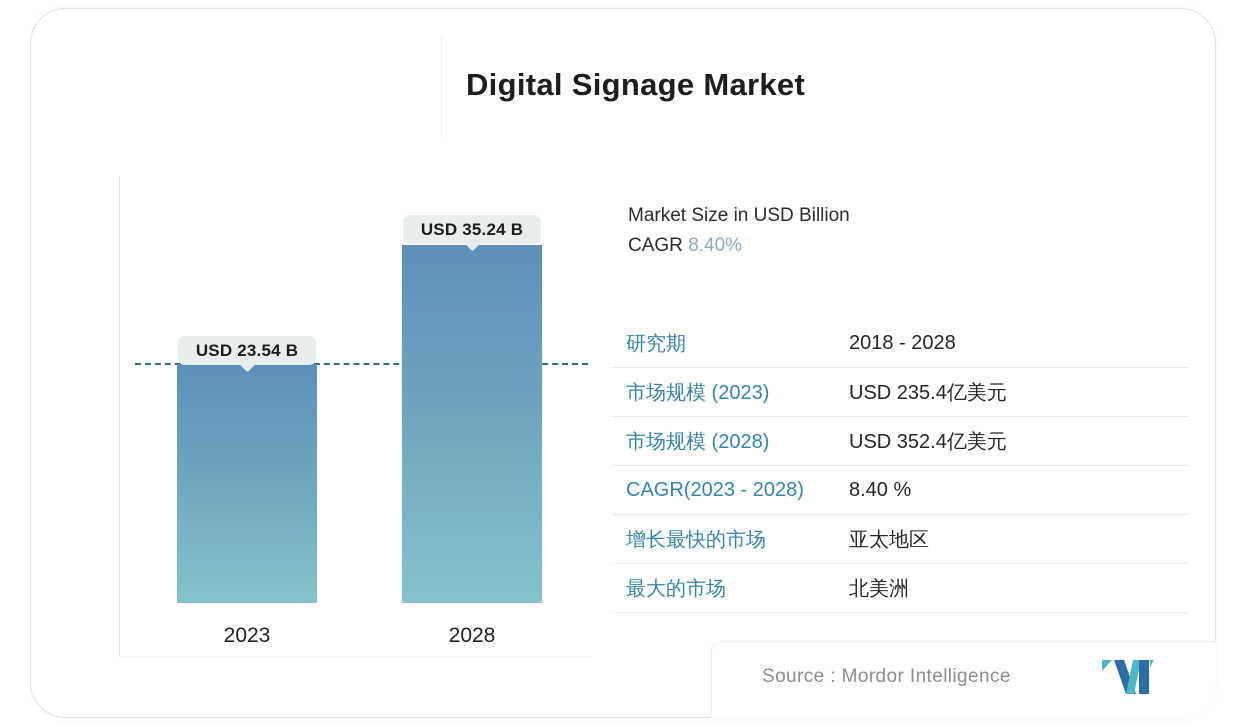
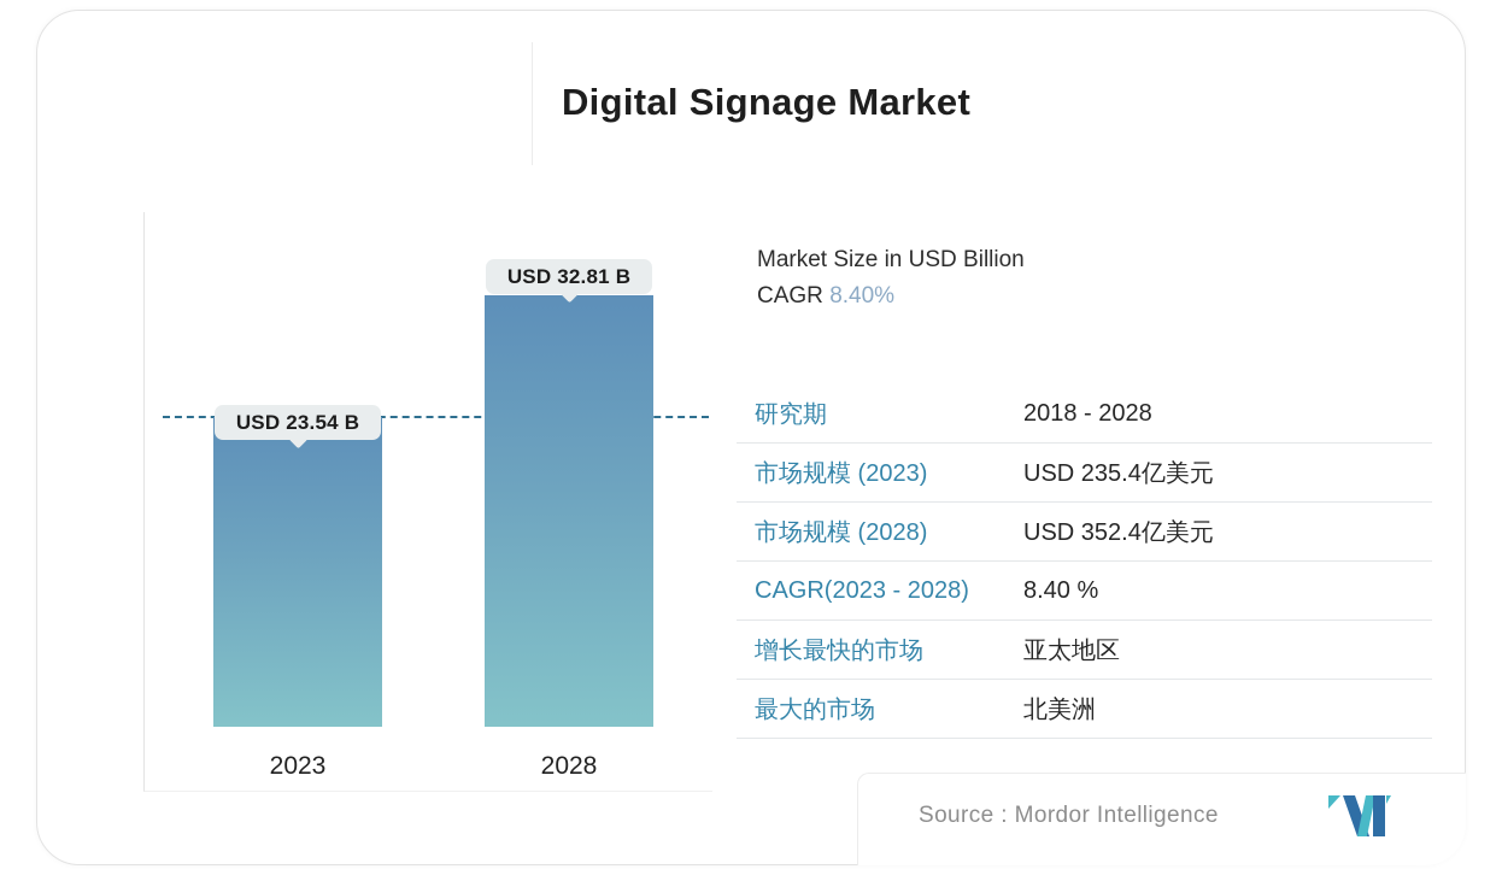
2028: 35.24 -> 32.81
